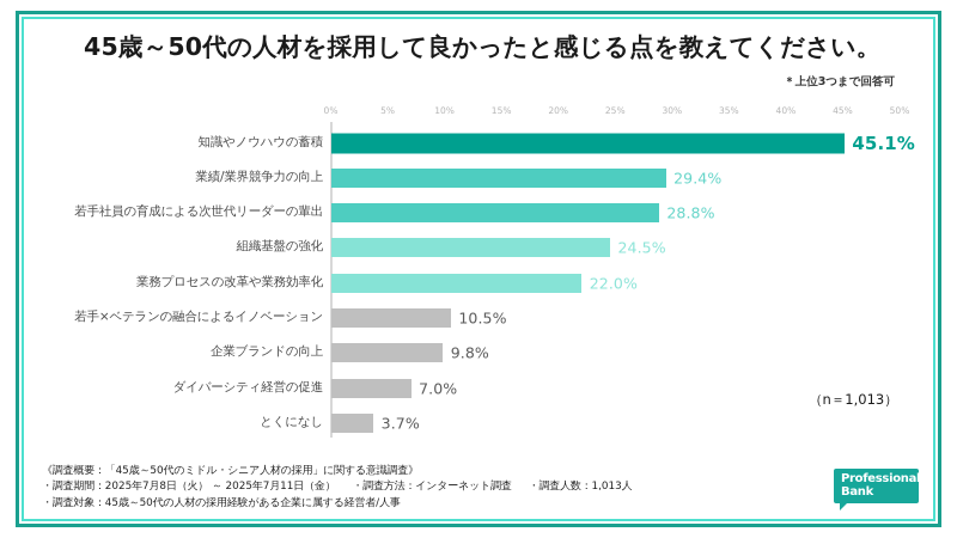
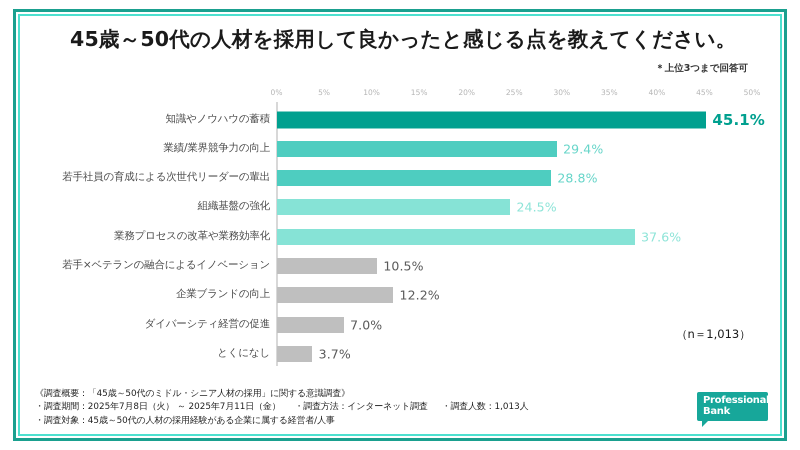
業務プロセスの改革や業務効率化: 22.0% -> 37.6%
企業ブランドの向上: 9.8% -> 12.2%
